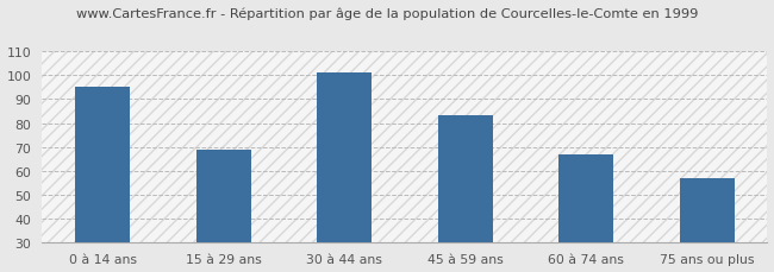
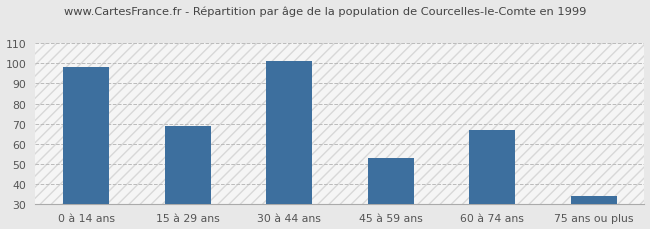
0 à 14 ans: 95 -> 98
45 à 59 ans: 83 -> 53
75 ans ou plus: 57 -> 34
